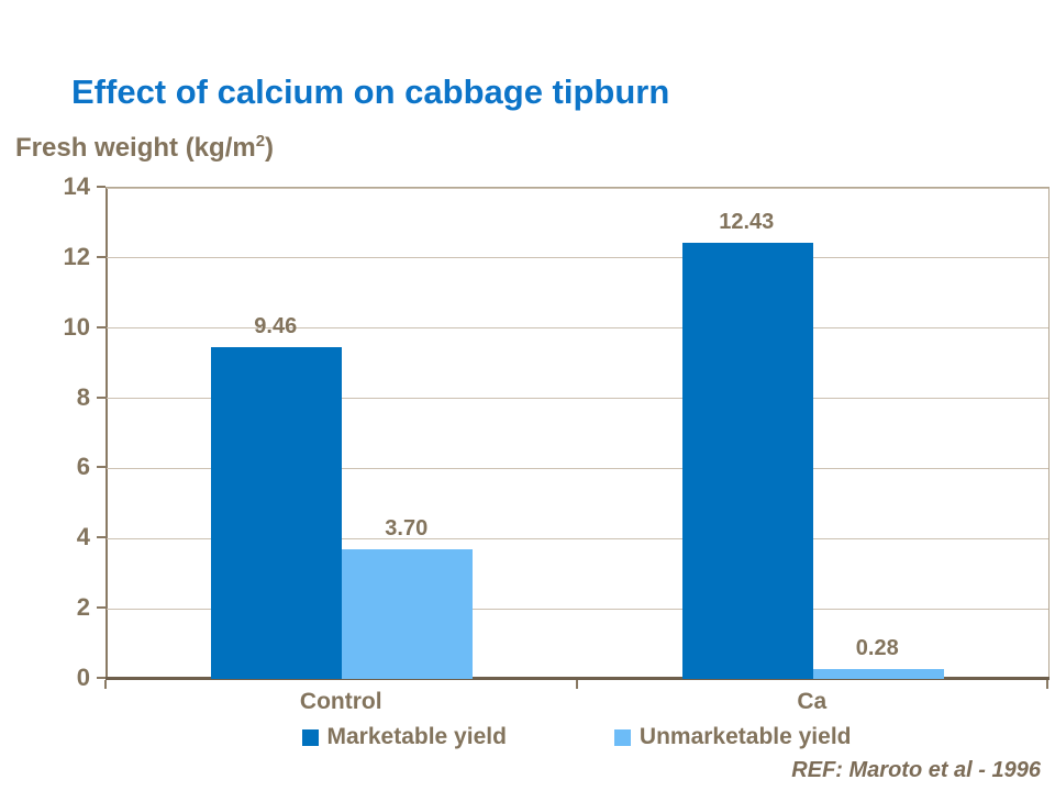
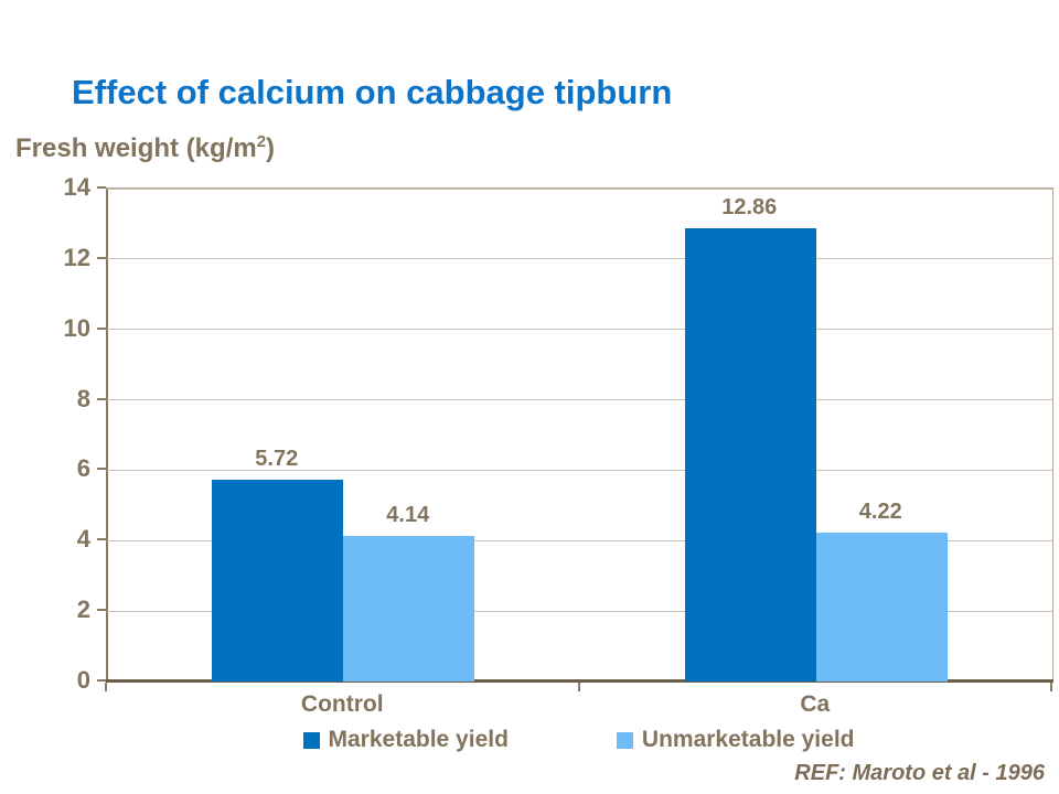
Marketable yield/Control: 9.46 -> 5.72
Unmarketable yield/Control: 3.70 -> 4.14
Marketable yield/Ca: 12.43 -> 12.86
Unmarketable yield/Ca: 0.28 -> 4.22
